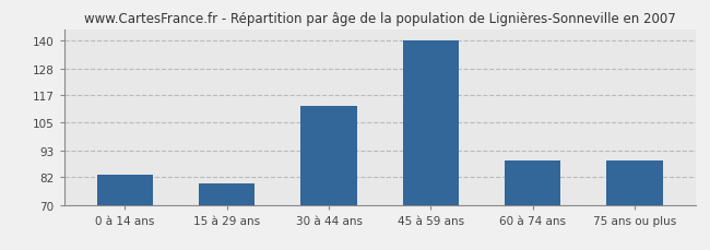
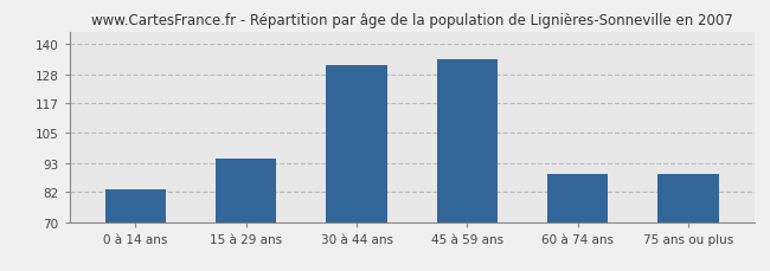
15 à 29 ans: 79 -> 95
30 à 44 ans: 112 -> 132
45 à 59 ans: 140 -> 134
